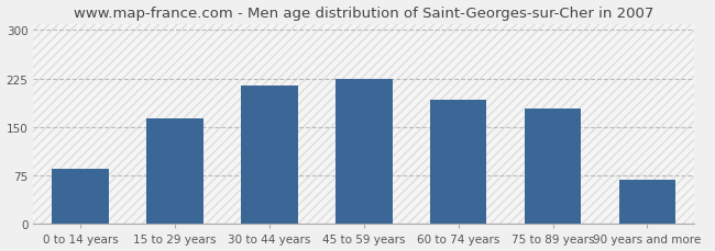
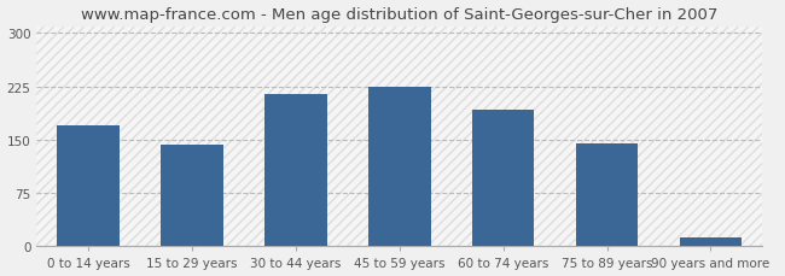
0 to 14 years: 86 -> 170
15 to 29 years: 164 -> 143
75 to 89 years: 178 -> 145
90 years and more: 68 -> 13
